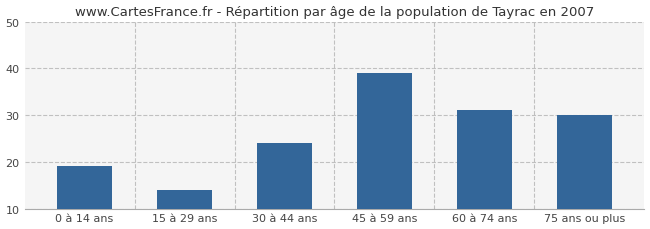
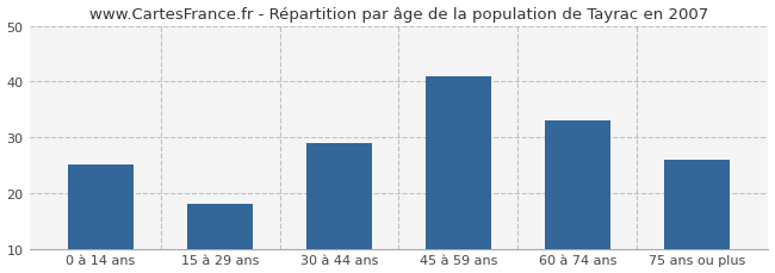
0 à 14 ans: 19 -> 25
15 à 29 ans: 14 -> 18
30 à 44 ans: 24 -> 29
45 à 59 ans: 39 -> 41
60 à 74 ans: 31 -> 33
75 ans ou plus: 30 -> 26
